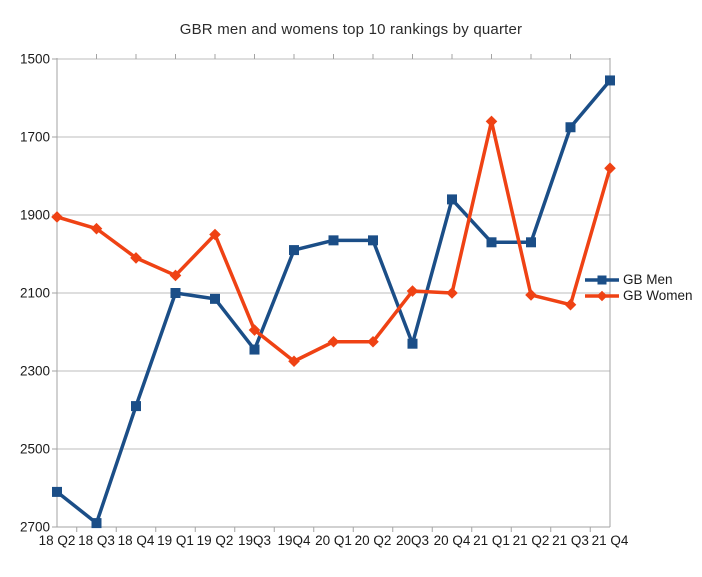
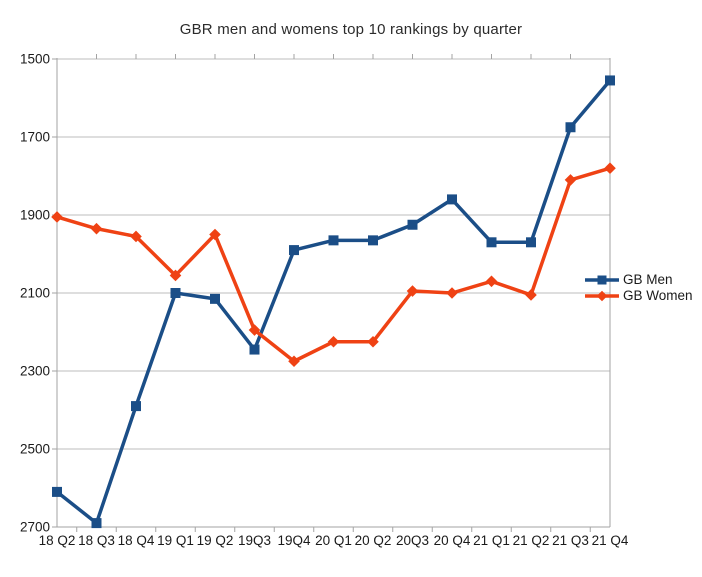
GB Women/18 Q4: 2010 -> 1960
GB Men/20Q3: 2230 -> 1920
GB Women/21 Q1: 1660 -> 2070
GB Women/21 Q3: 2130 -> 1810
